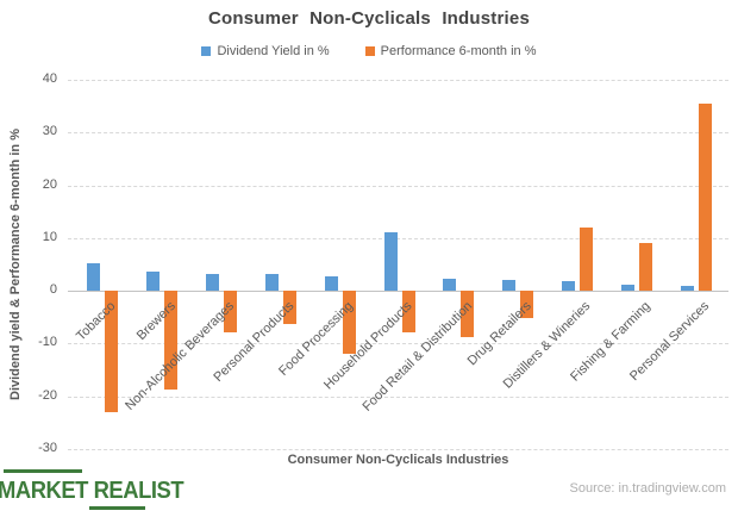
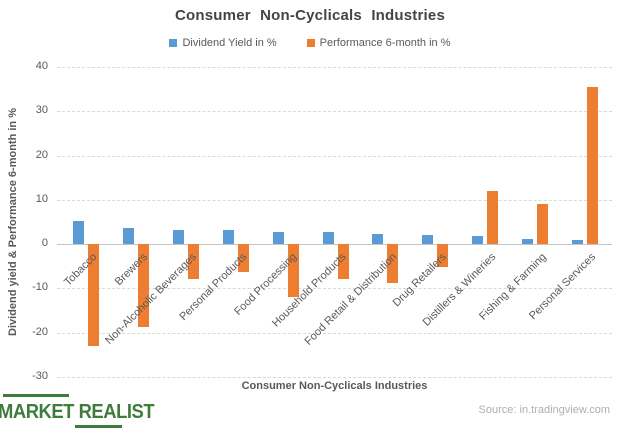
Dividend Yield in %/Household Products: 11 -> 3
